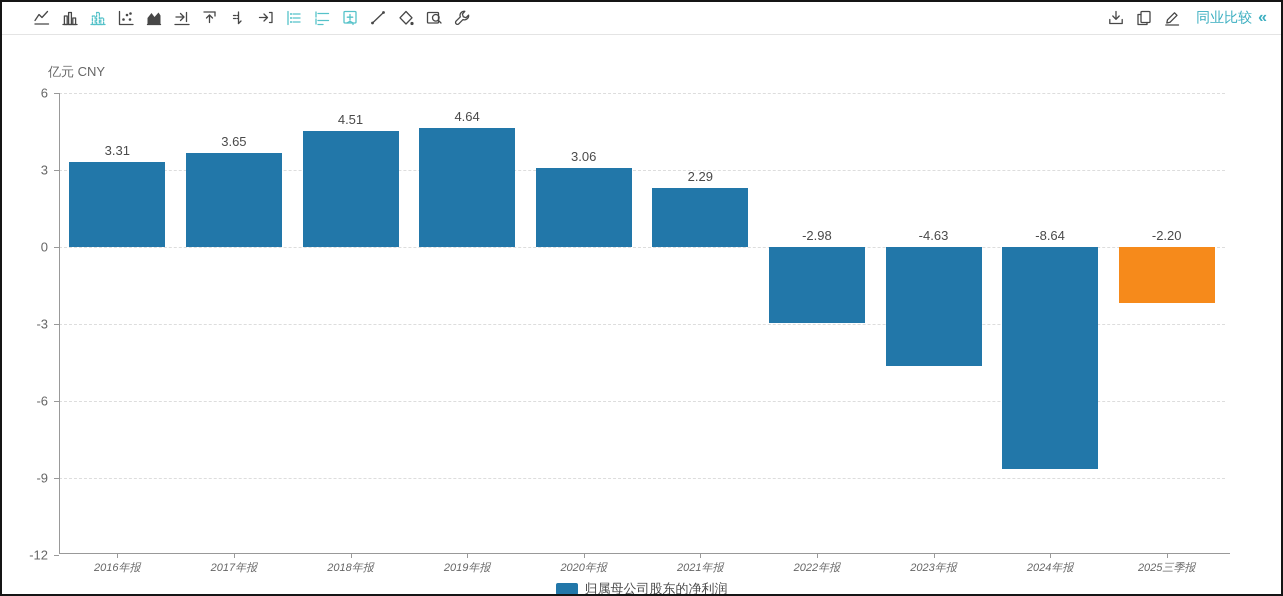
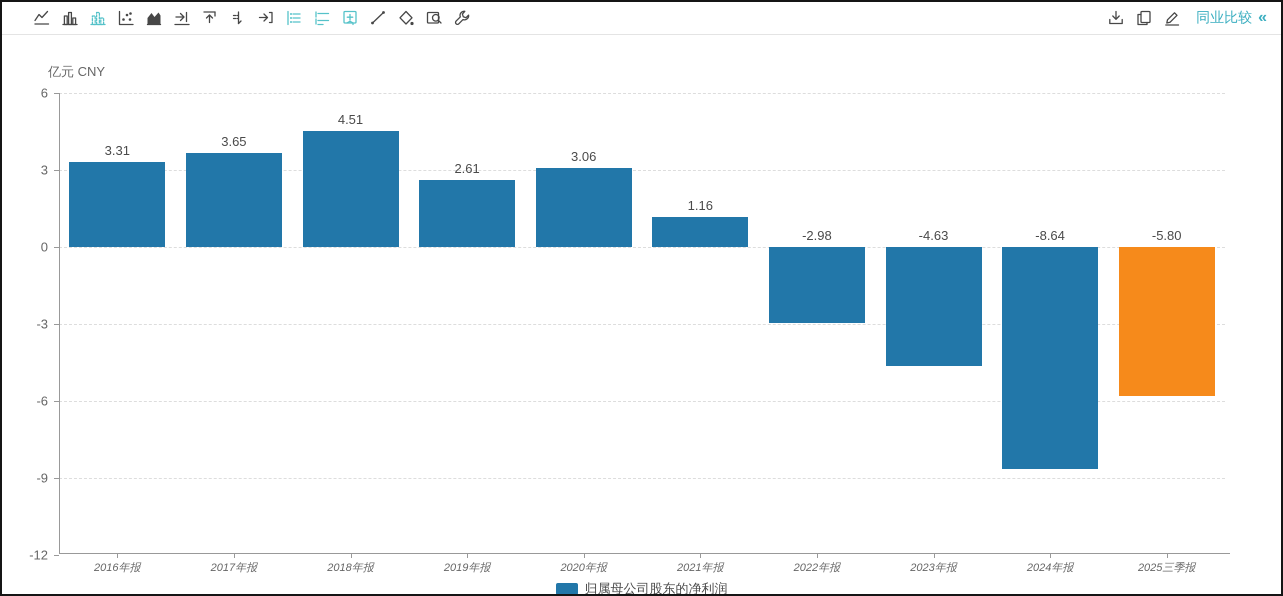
2019年报: 4.64 -> 2.61
2021年报: 2.29 -> 1.16
2025三季报: -2.20 -> -5.80
